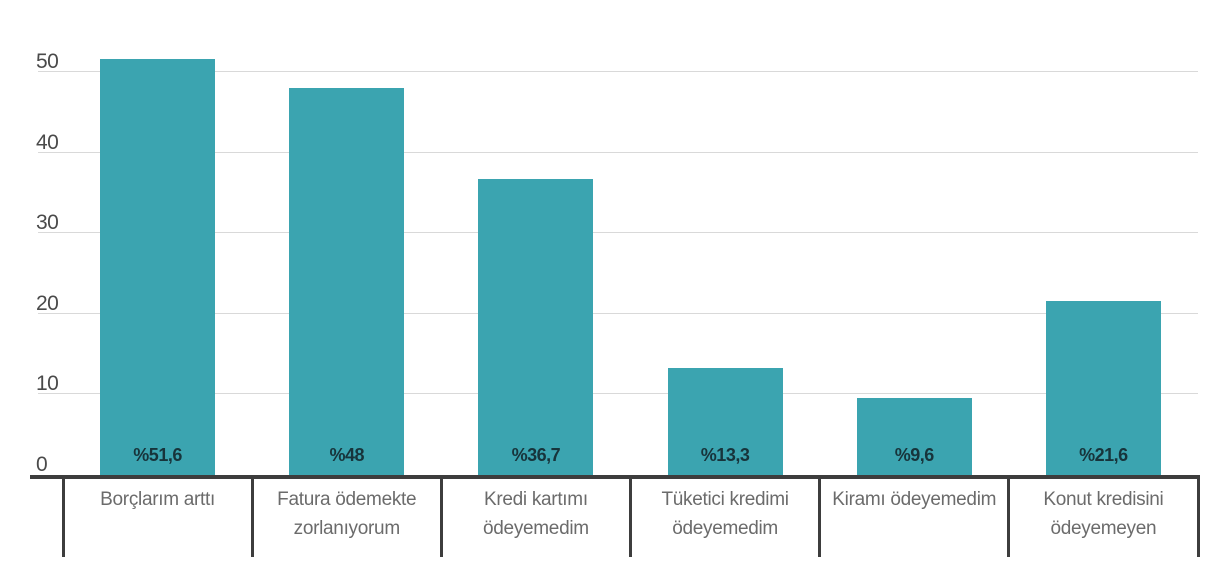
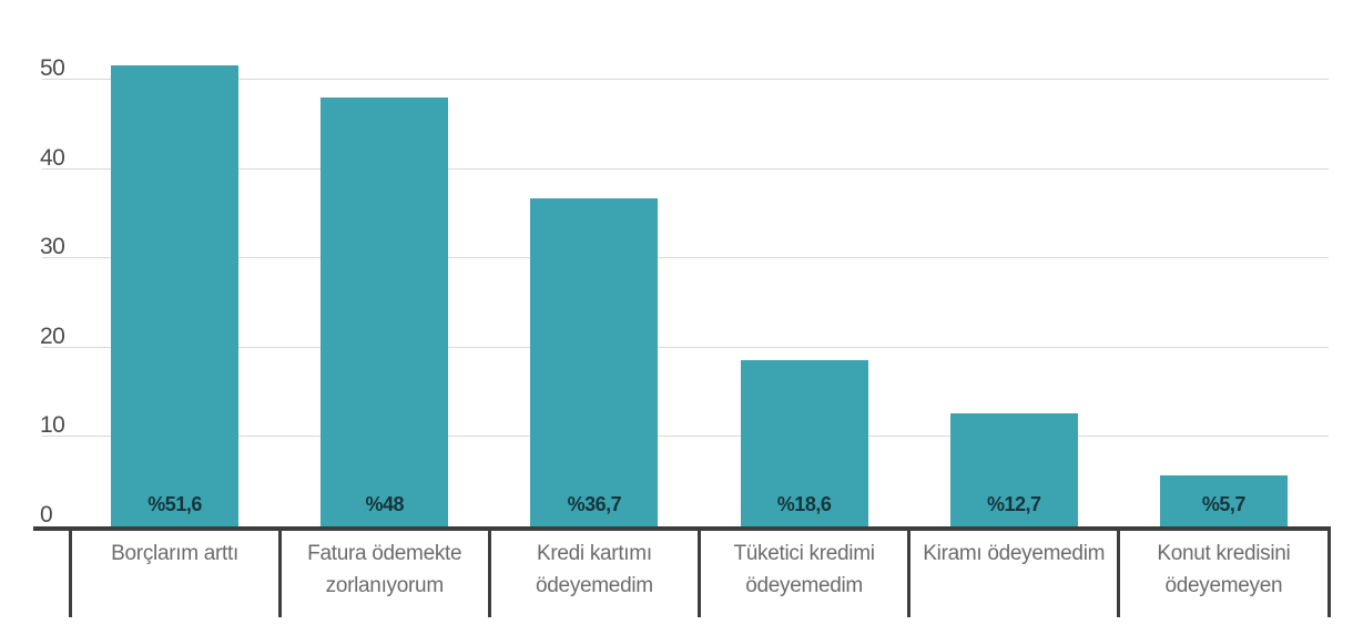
Tüketici kredimi ödeyemedim: 13,3 -> 18,6
Kiramı ödeyemedim: 9,6 -> 12,7
Konut kredisini ödeyemeyen: 21,6 -> 5,7
